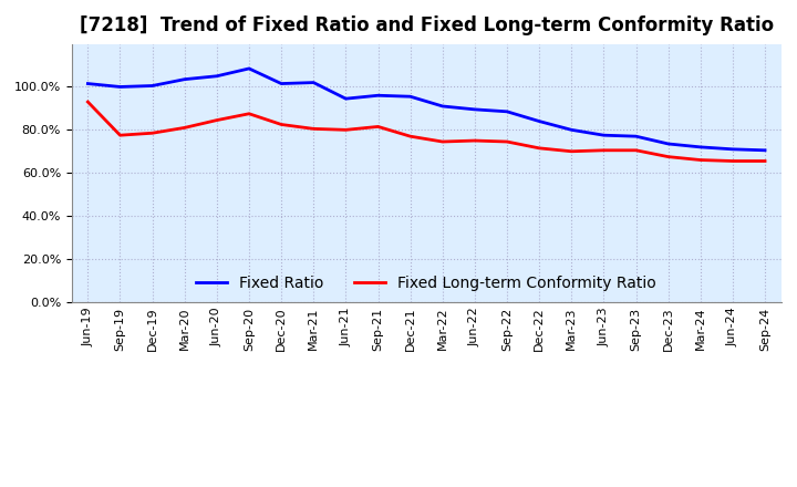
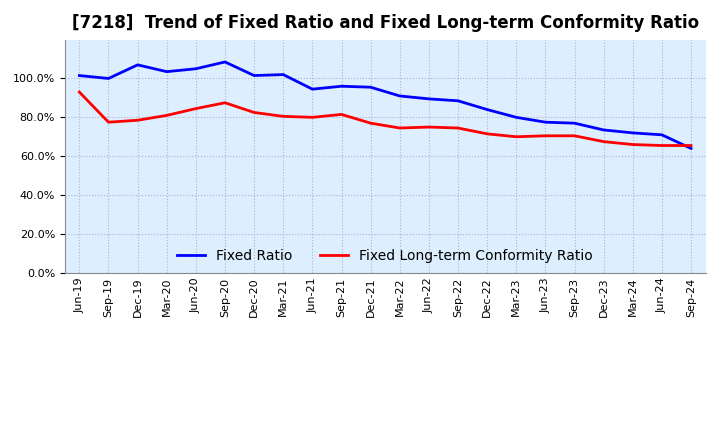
Fixed Ratio/Dec-19: 100% -> 107%
Fixed Ratio/Sep-24: 70% -> 64%
